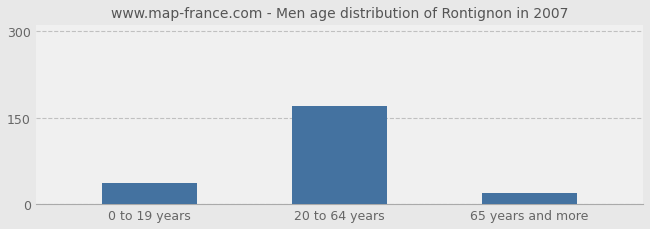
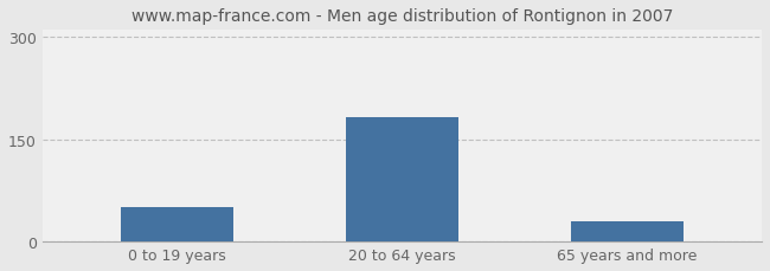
0 to 19 years: 36 -> 50
20 to 64 years: 170 -> 183
65 years and more: 20 -> 30
